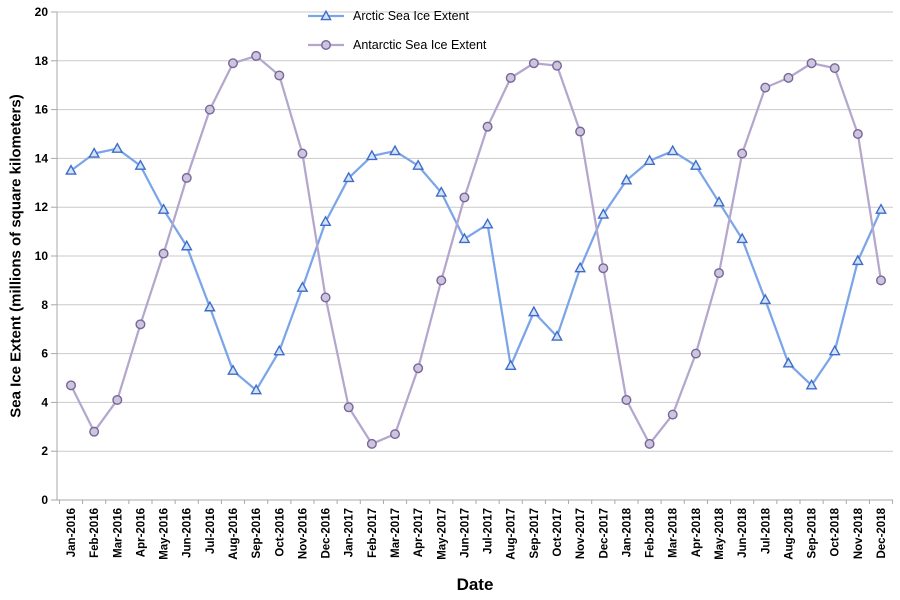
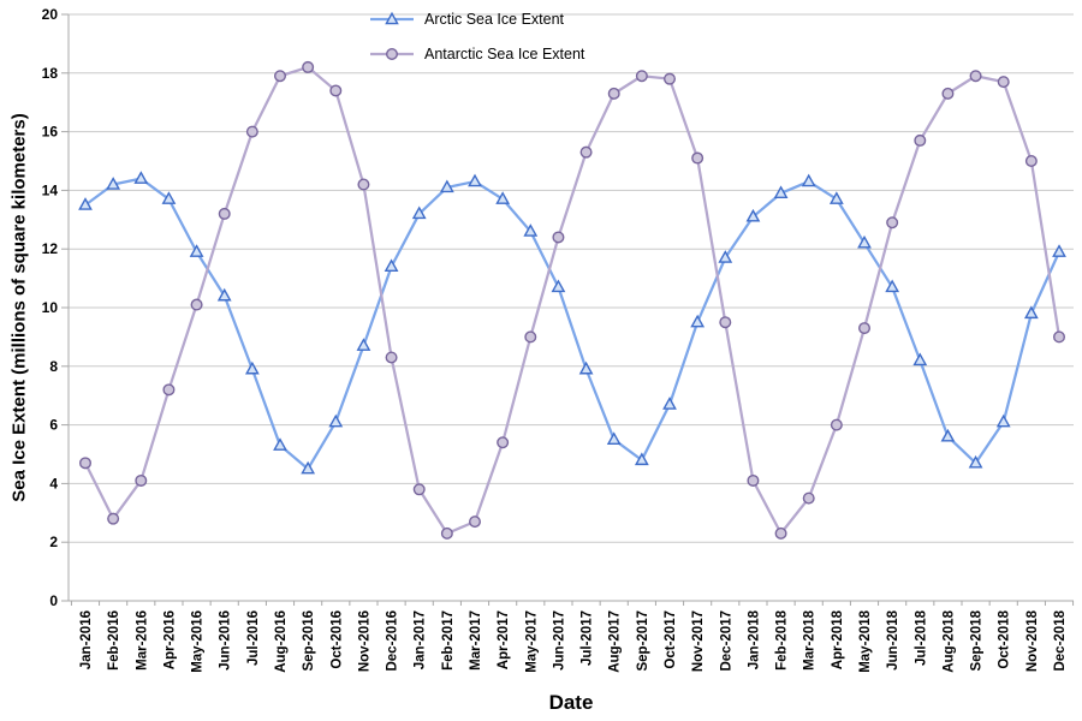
Arctic Sea Ice Extent/Jul-2017: 11.3 -> 7.9
Arctic Sea Ice Extent/Sep-2017: 7.7 -> 4.8
Antarctic Sea Ice Extent/Jun-2018: 14.2 -> 12.9
Antarctic Sea Ice Extent/Jul-2018: 16.9 -> 15.7
